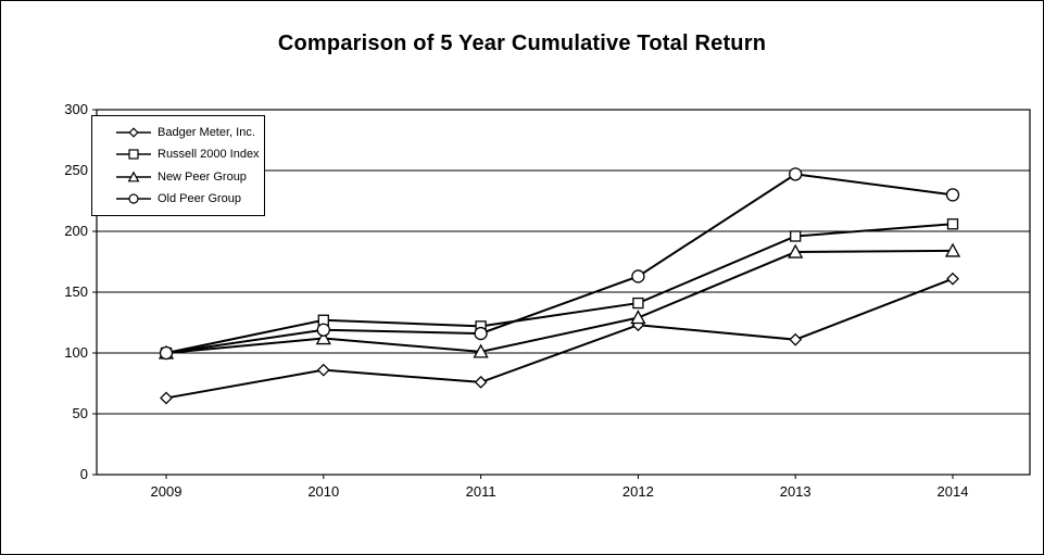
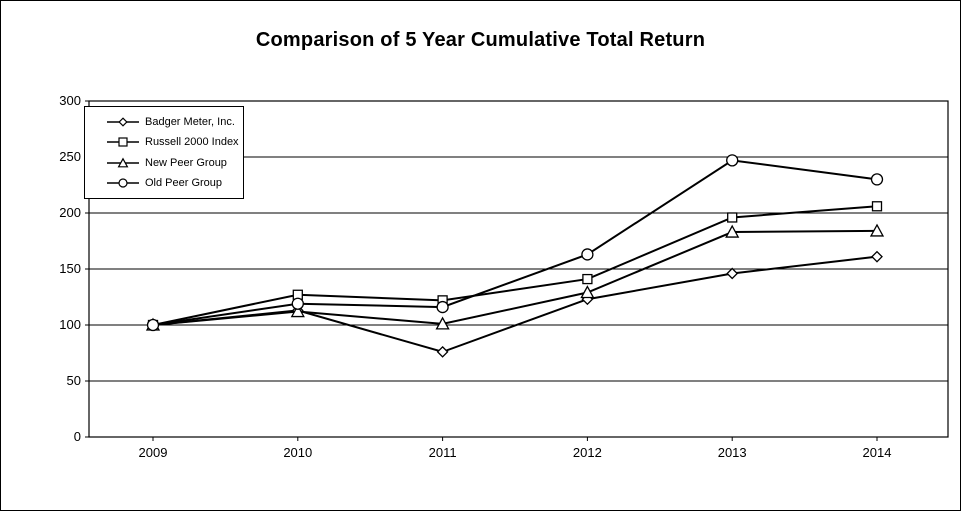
Badger Meter, Inc./2009: 63 -> 100
Badger Meter, Inc./2010: 86 -> 113
Badger Meter, Inc./2013: 111 -> 146
